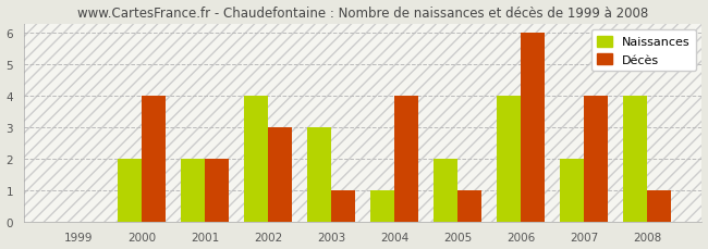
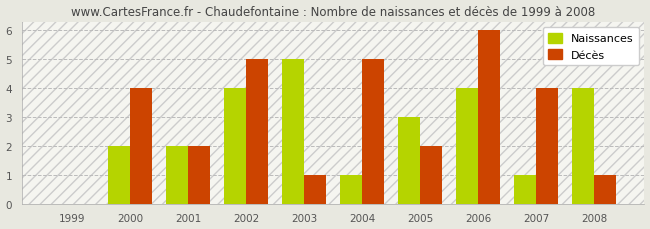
Décès/2002: 3 -> 5
Naissances/2003: 3 -> 5
Décès/2004: 4 -> 5
Naissances/2005: 2 -> 3
Décès/2005: 1 -> 2
Naissances/2007: 2 -> 1
